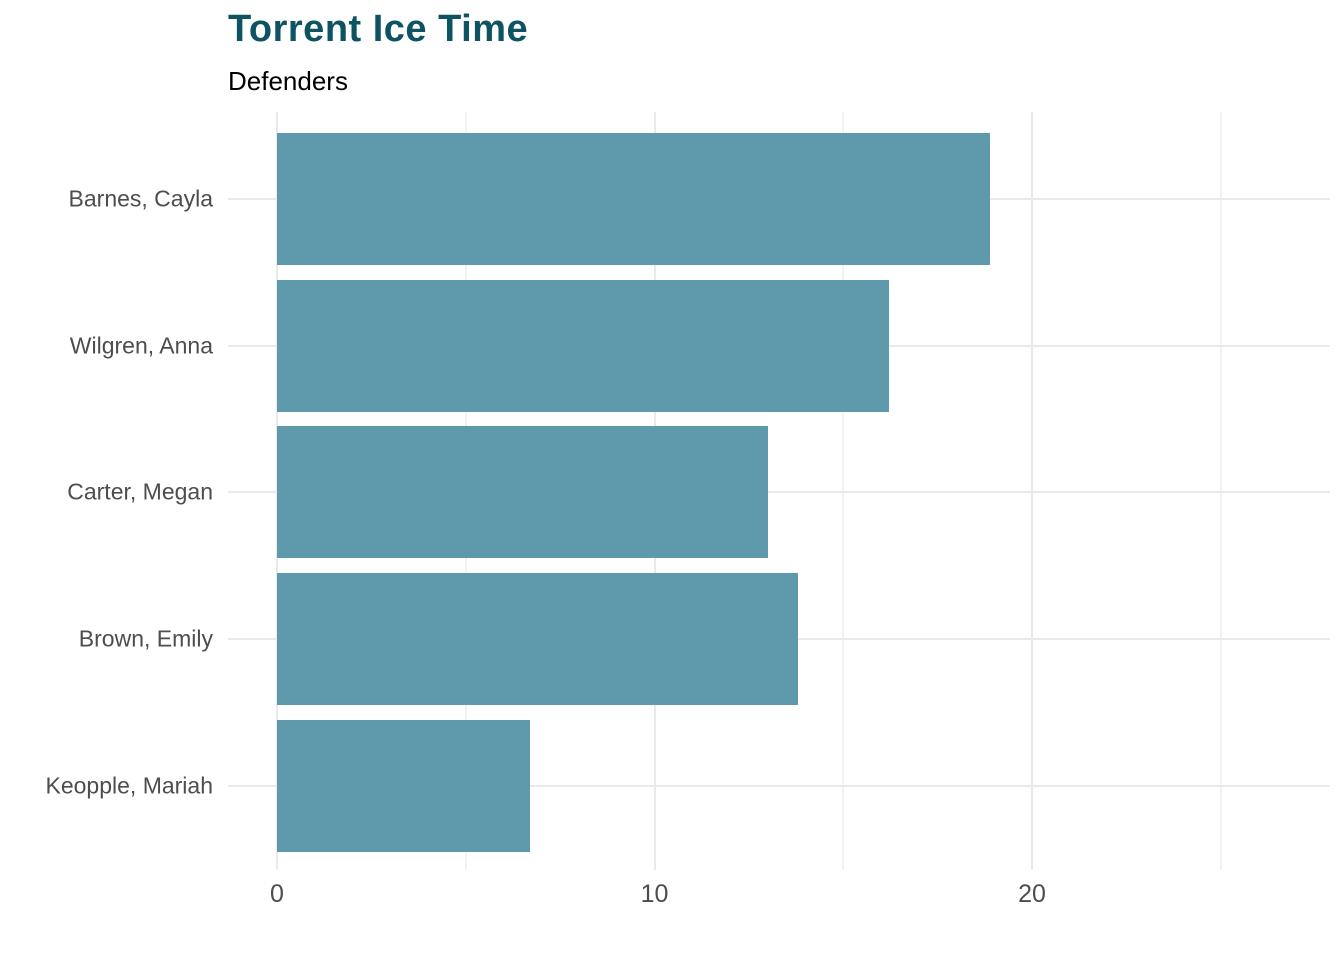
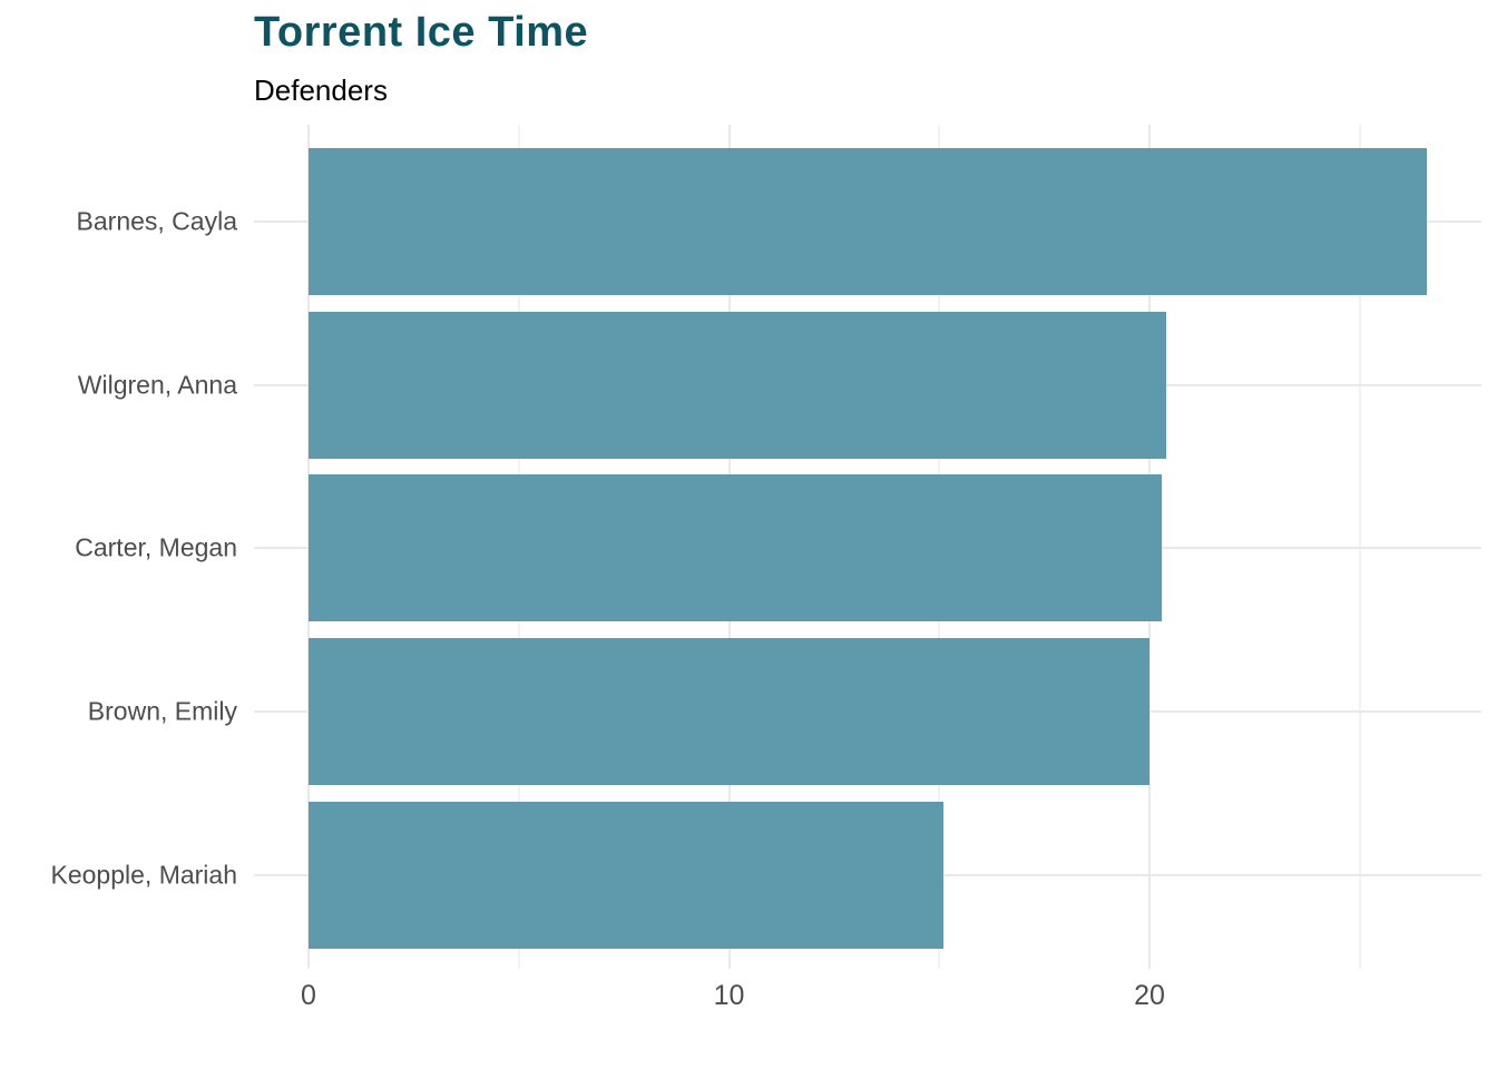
Barnes, Cayla: 18.9 -> 26.6
Wilgren, Anna: 16.2 -> 20.4
Carter, Megan: 13.0 -> 20.3
Brown, Emily: 13.8 -> 20.0
Keopple, Mariah: 6.7 -> 15.1
